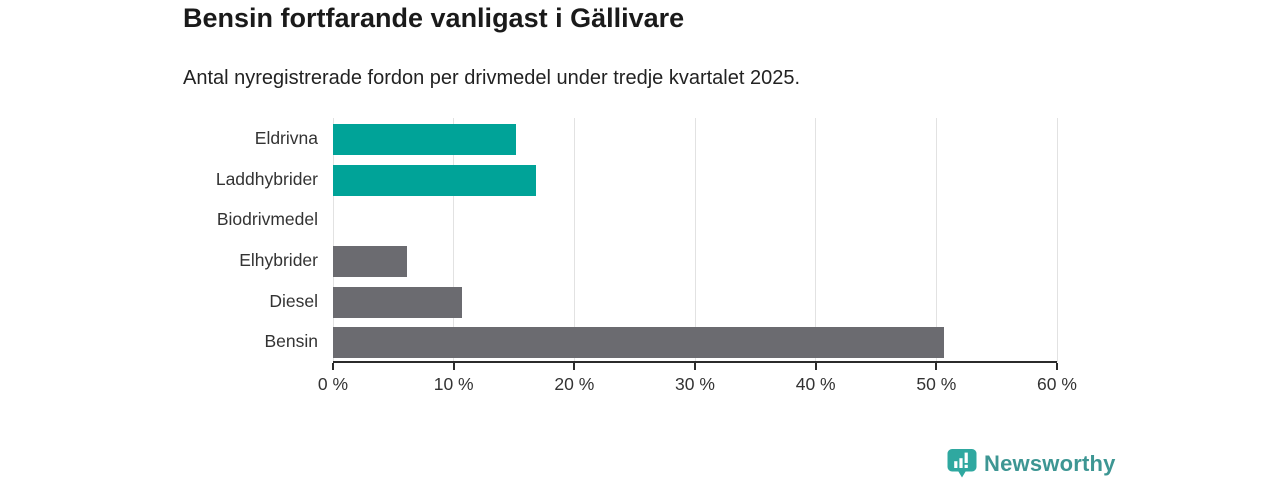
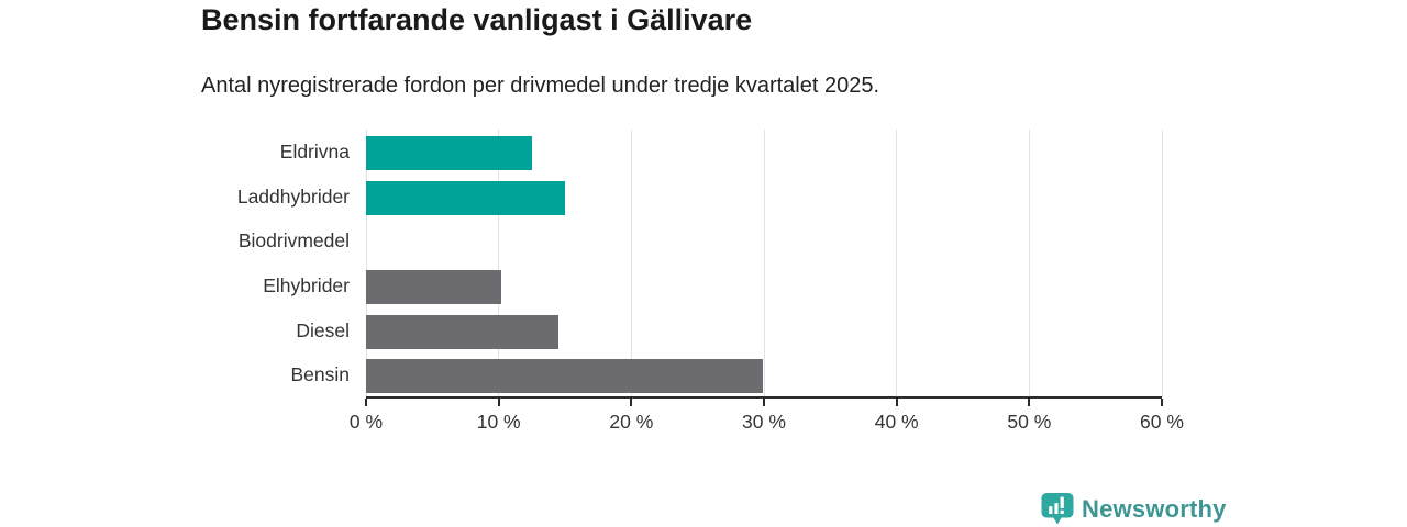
Eldrivna: 15.2% -> 12.5%
Laddhybrider: 16.8% -> 15.0%
Elhybrider: 6.1% -> 10.2%
Diesel: 10.7% -> 14.5%
Bensin: 50.6% -> 29.9%
